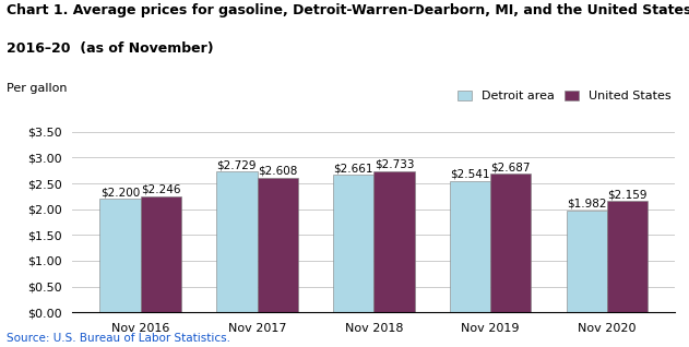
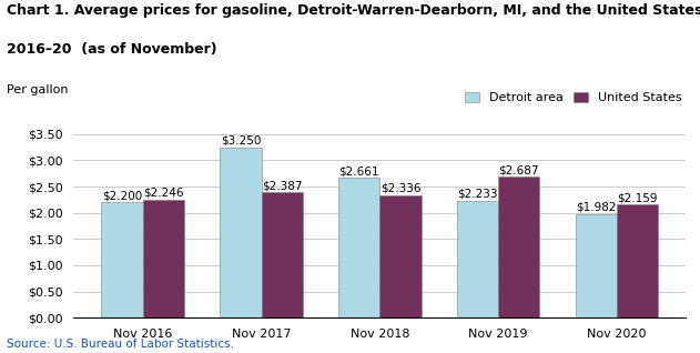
Detroit area/Nov 2017: $2.729 -> $3.250
United States/Nov 2017: $2.608 -> $2.387
United States/Nov 2018: $2.733 -> $2.336
Detroit area/Nov 2019: $2.541 -> $2.233
